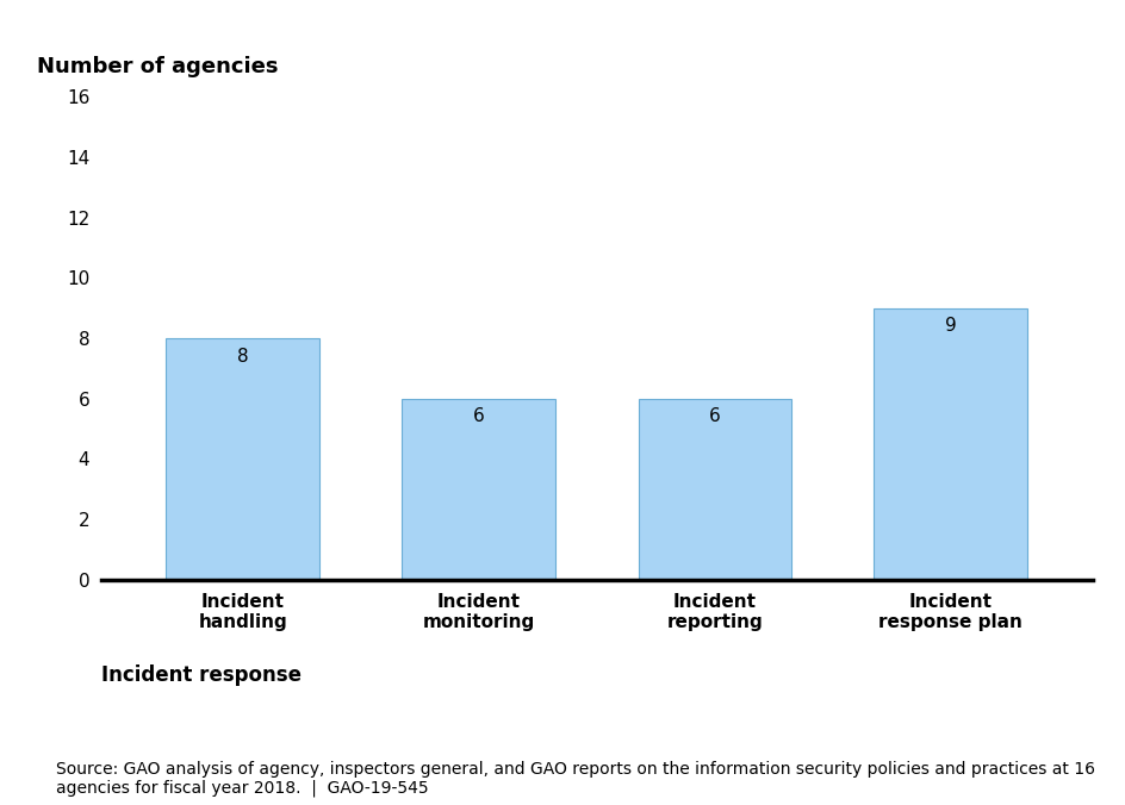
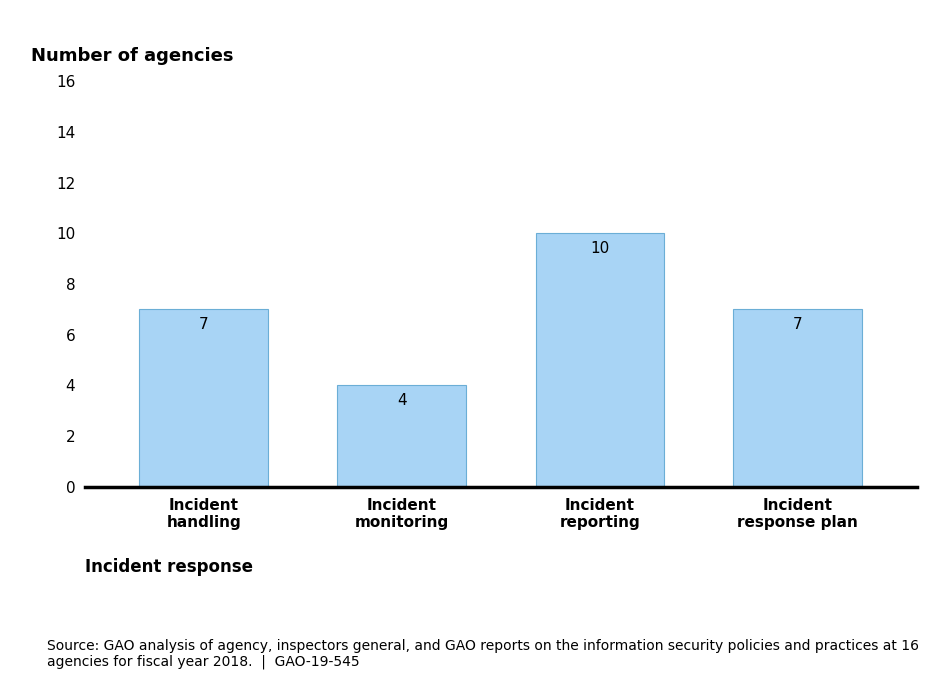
Incident handling: 8 -> 7
Incident monitoring: 6 -> 4
Incident reporting: 6 -> 10
Incident response plan: 9 -> 7
